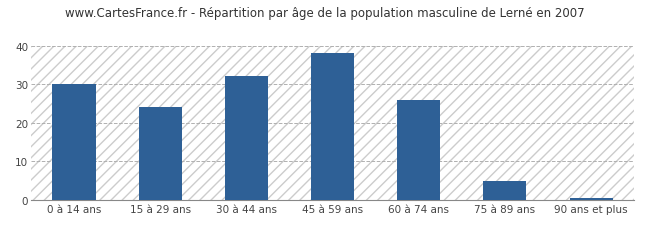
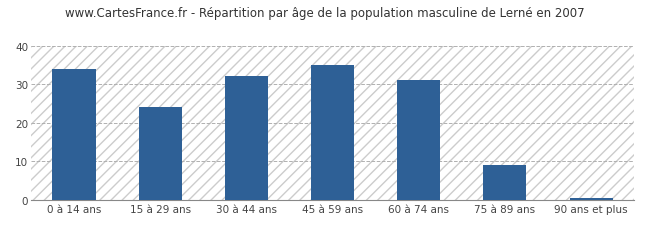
0 à 14 ans: 30.0 -> 34.0
45 à 59 ans: 38.0 -> 35.0
60 à 74 ans: 26.0 -> 31.0
75 à 89 ans: 5.0 -> 9.0
